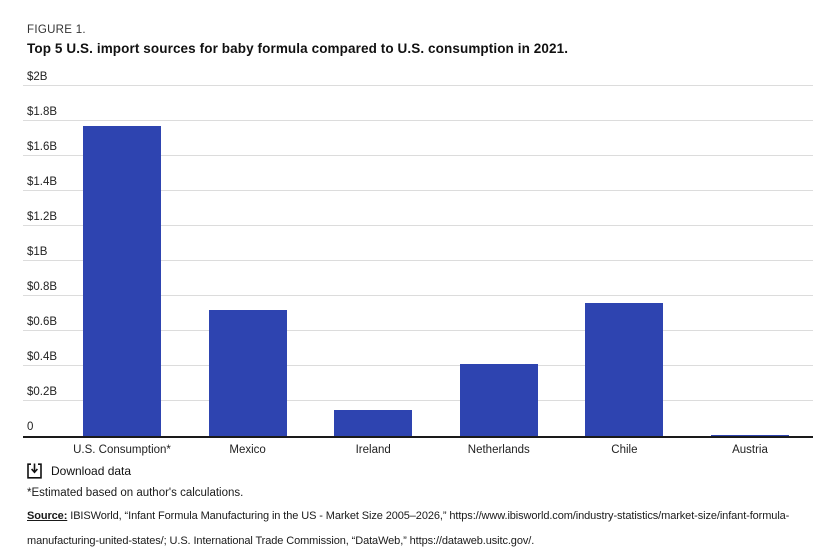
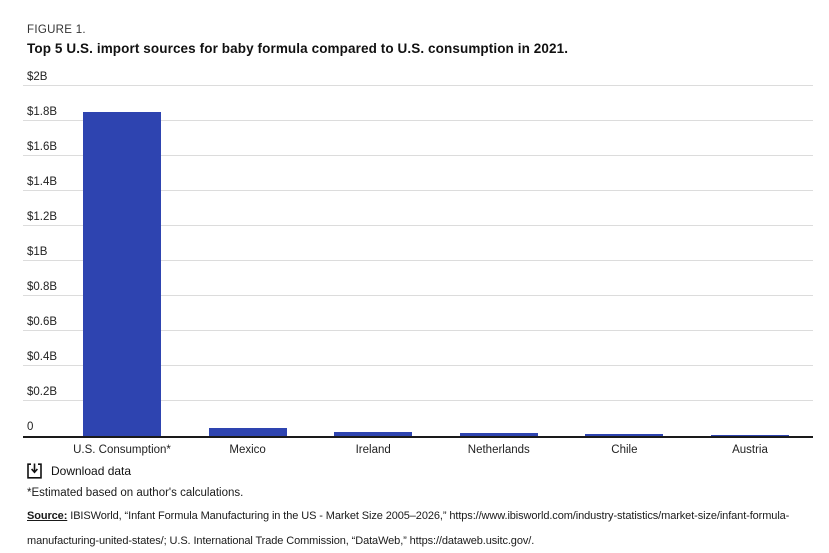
U.S. Consumption*: $1.77B -> $1.85B
Mexico: $0.72B -> $0.05B
Ireland: $0.15B -> $0.02B
Netherlands: $0.41B -> $0.01B
Chile: $0.76B -> $0.01B
